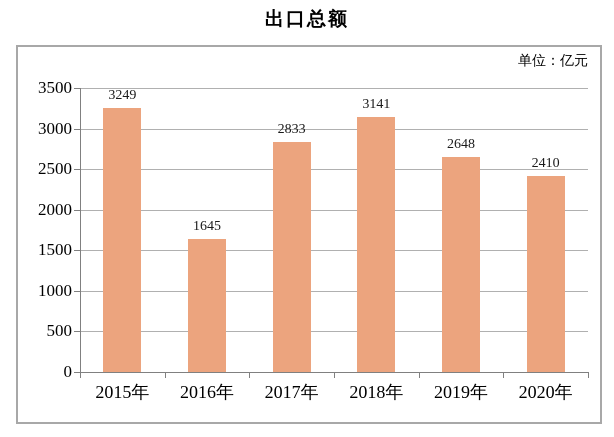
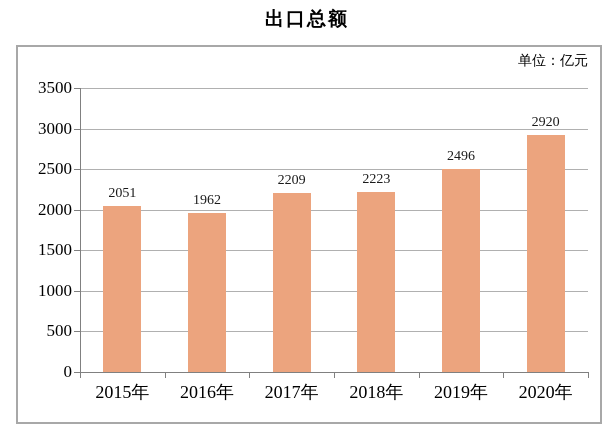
2015年: 3249 -> 2051
2016年: 1645 -> 1962
2017年: 2833 -> 2209
2018年: 3141 -> 2223
2019年: 2648 -> 2496
2020年: 2410 -> 2920
